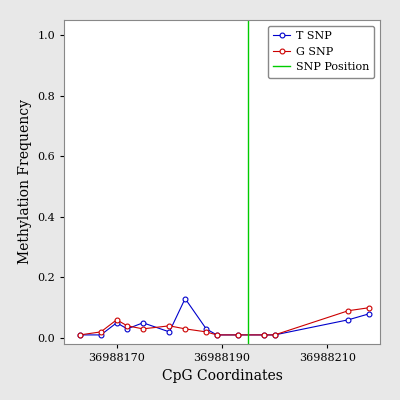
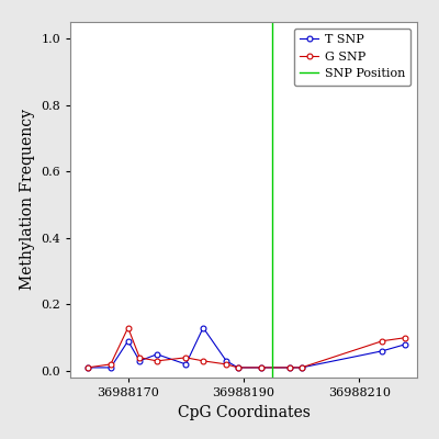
T SNP/36988170: 0.05 -> 0.09
G SNP/36988170: 0.06 -> 0.13
